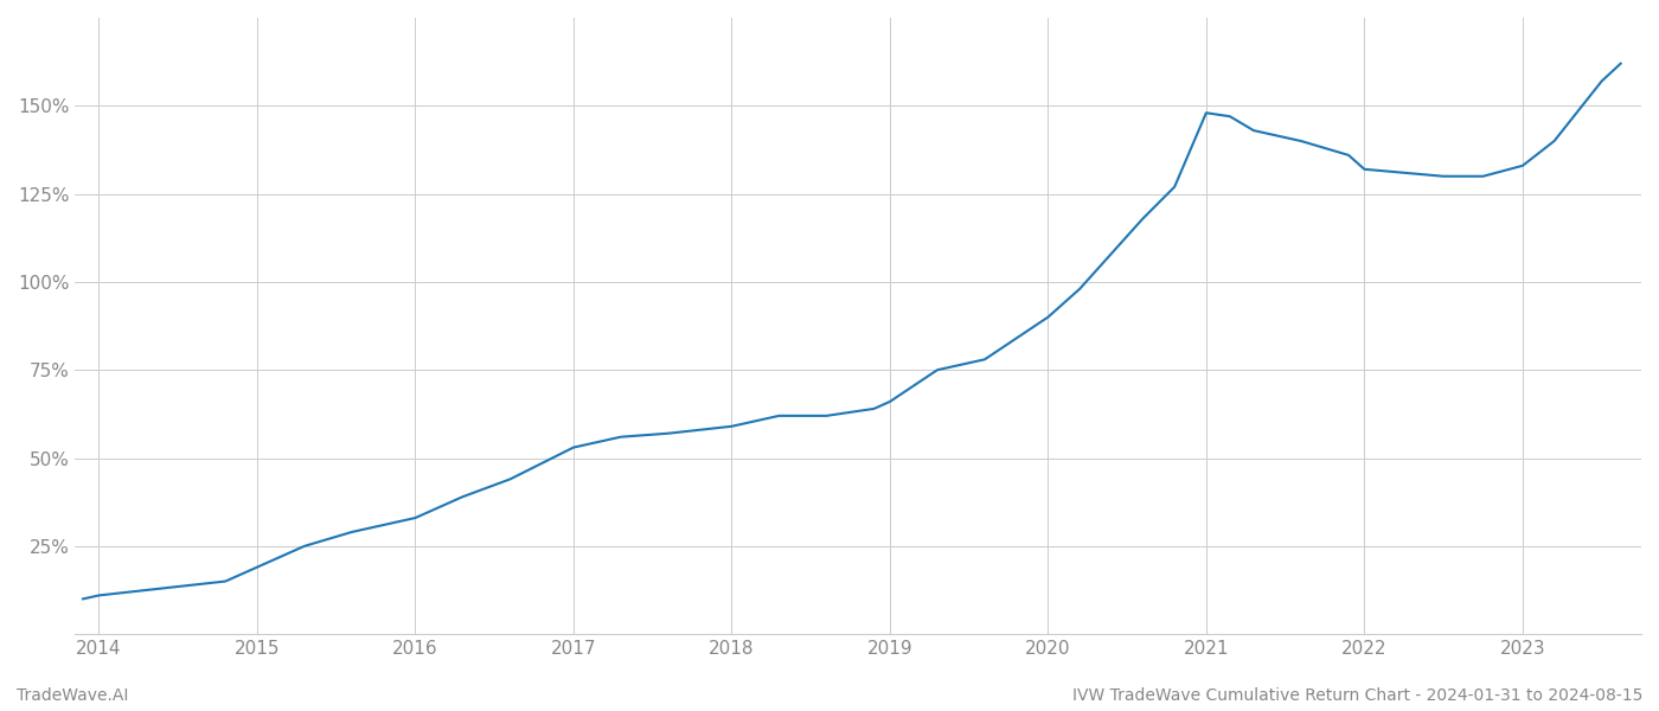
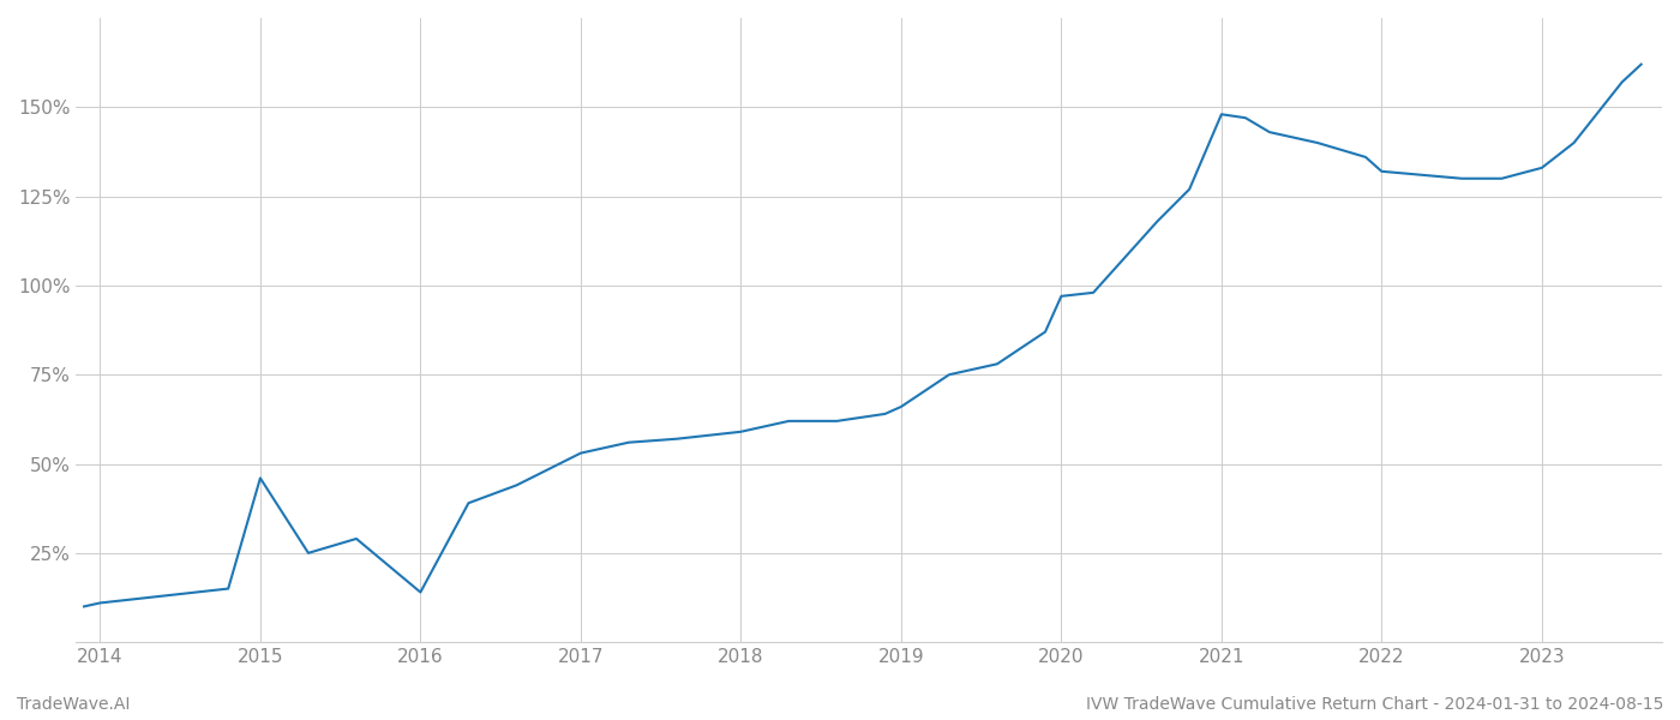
2015: 19.0% -> 46.0%
2016: 33.0% -> 14.0%
2020: 90.0% -> 97.0%
